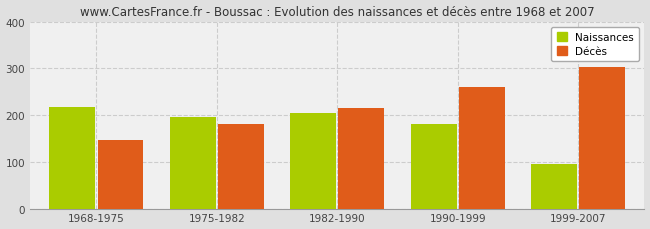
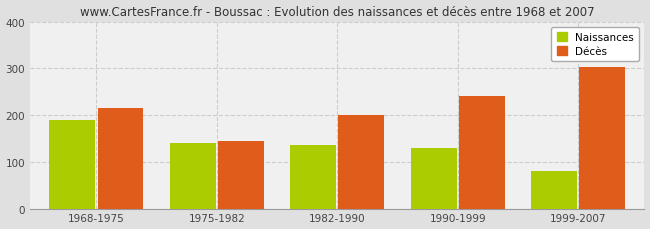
Naissances/1968-1975: 218 -> 190
Décès/1968-1975: 147 -> 215
Naissances/1975-1982: 195 -> 140
Décès/1975-1982: 181 -> 145
Naissances/1982-1990: 204 -> 135
Décès/1982-1990: 214 -> 200
Naissances/1990-1999: 181 -> 130
Décès/1990-1999: 260 -> 240
Naissances/1999-2007: 96 -> 80
